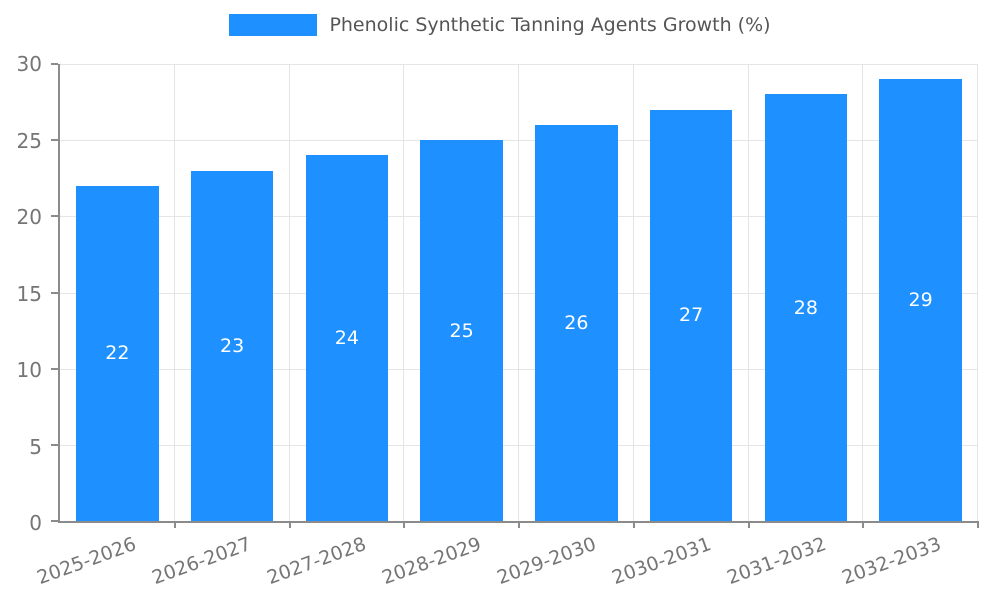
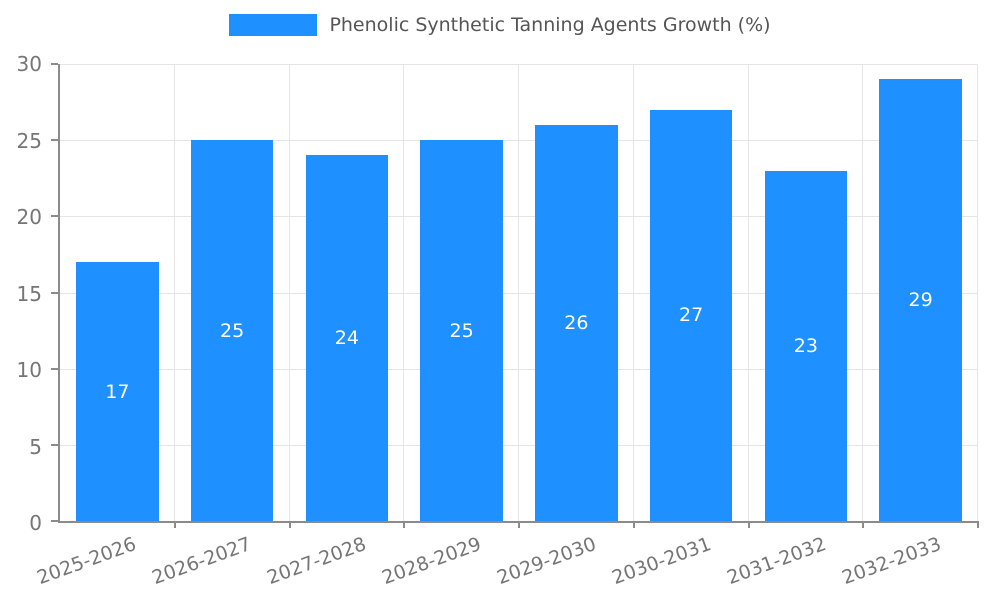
2025-2026: 22 -> 17
2026-2027: 23 -> 25
2031-2032: 28 -> 23
